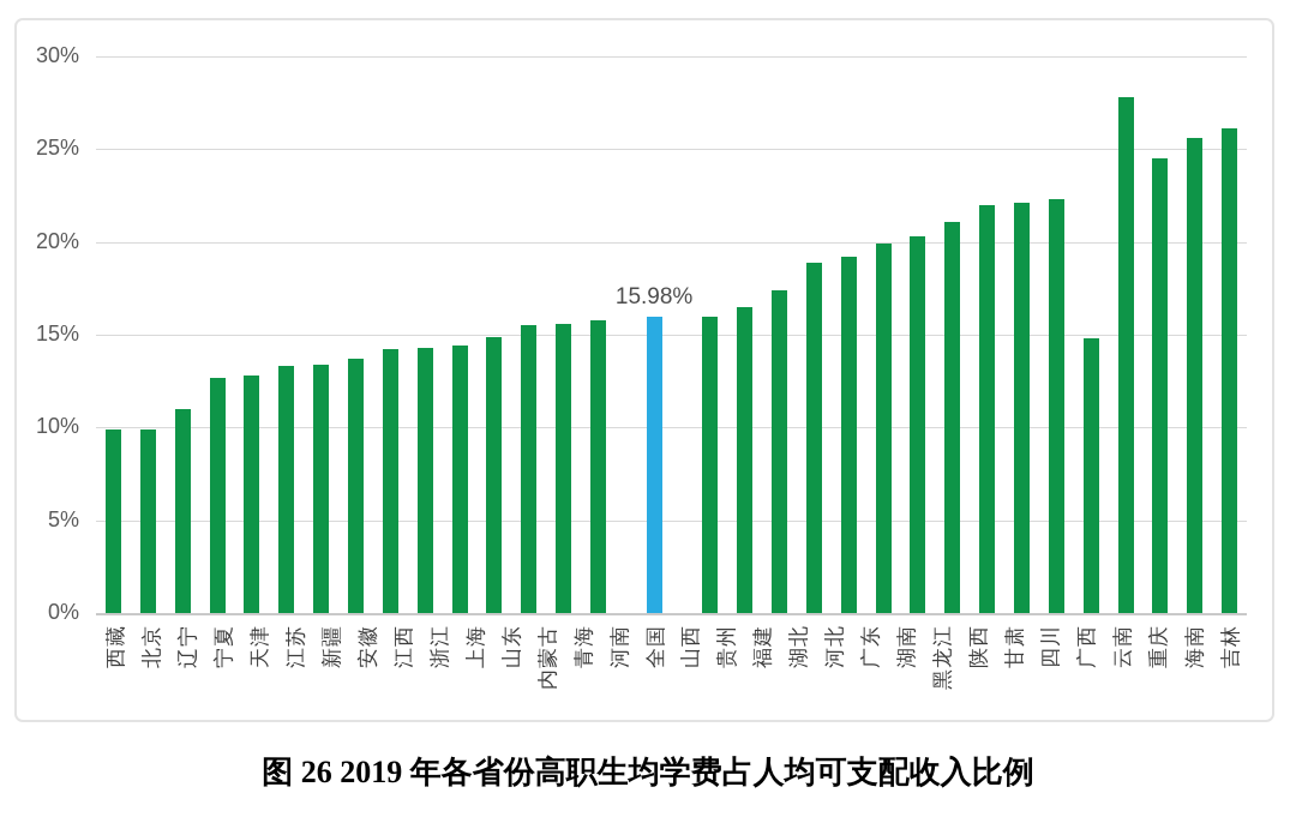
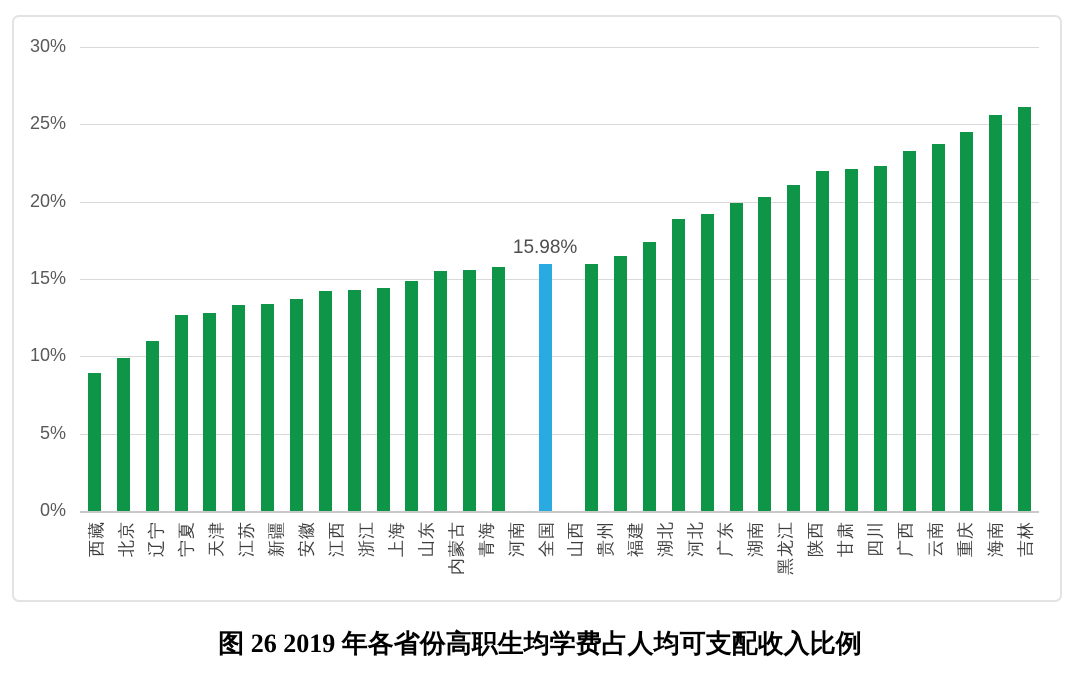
西藏: 9.9% -> 8.9%
广西: 14.8% -> 23.3%
云南: 27.8% -> 23.7%
